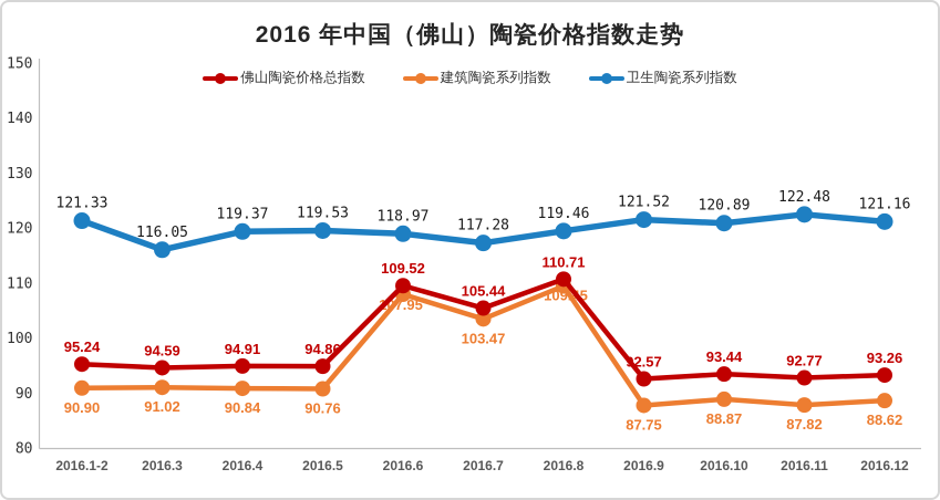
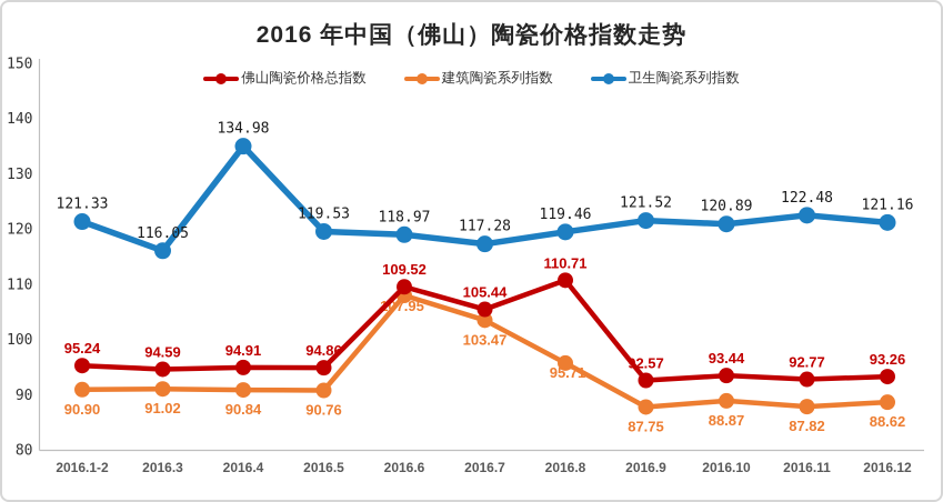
卫生陶瓷系列指数/2016.4: 119.37 -> 134.98
建筑陶瓷系列指数/2016.8: 109.45 -> 95.71
